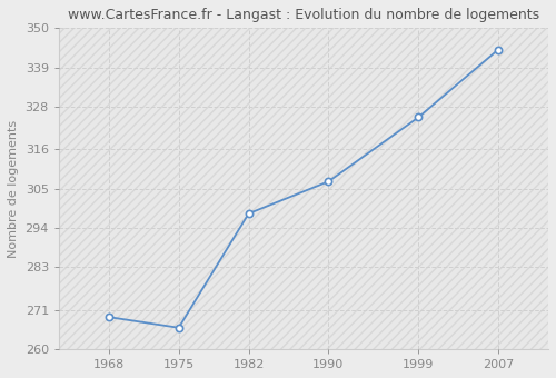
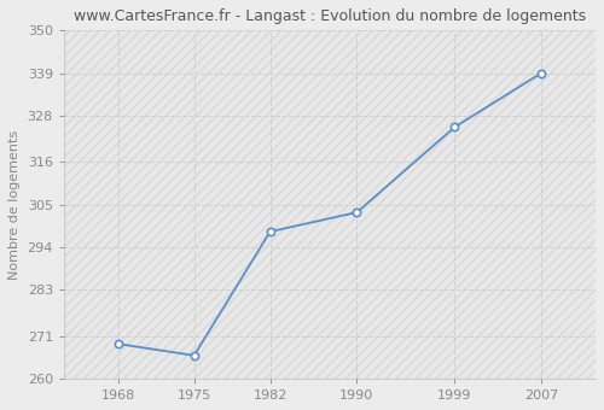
1990: 307 -> 303
2007: 344 -> 339
